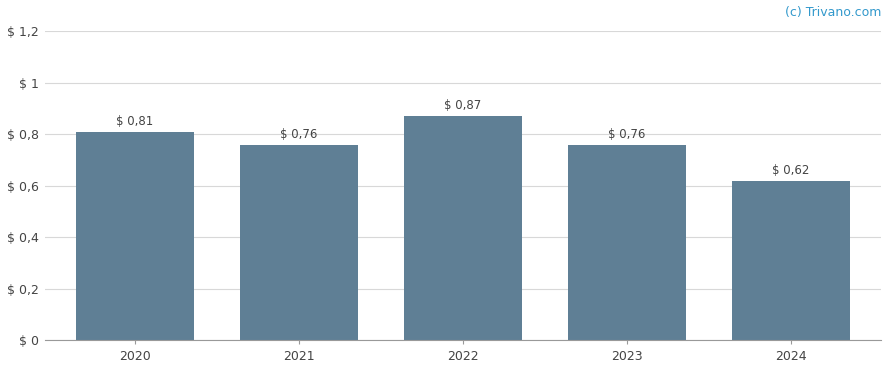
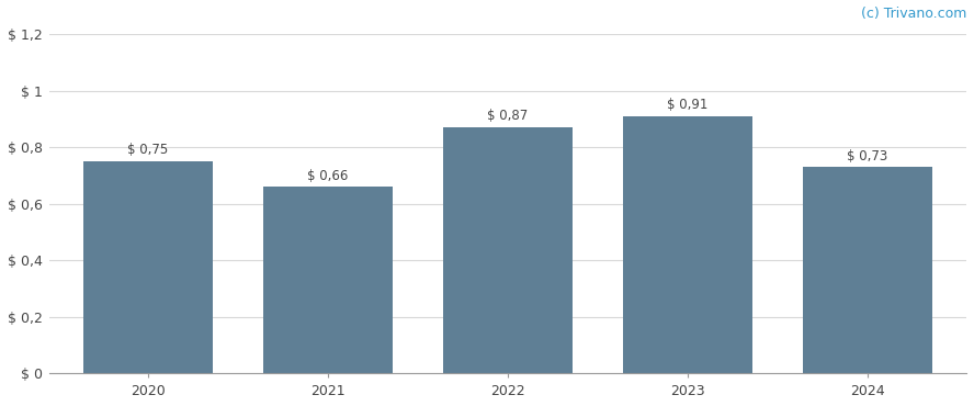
2020: 0,81 -> 0,75
2021: 0,76 -> 0,66
2023: 0,76 -> 0,91
2024: 0,62 -> 0,73
